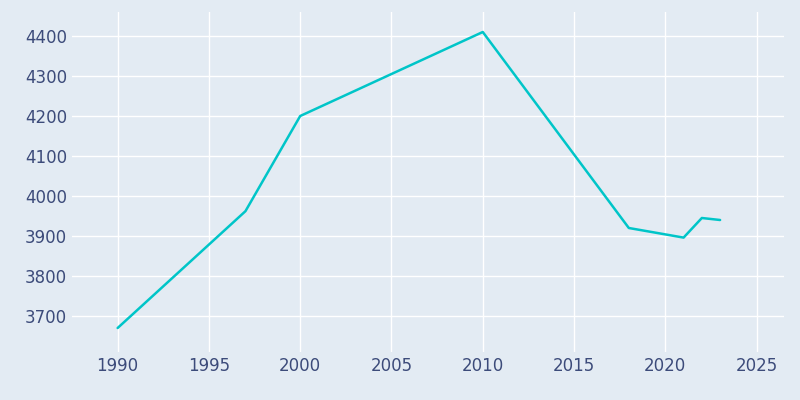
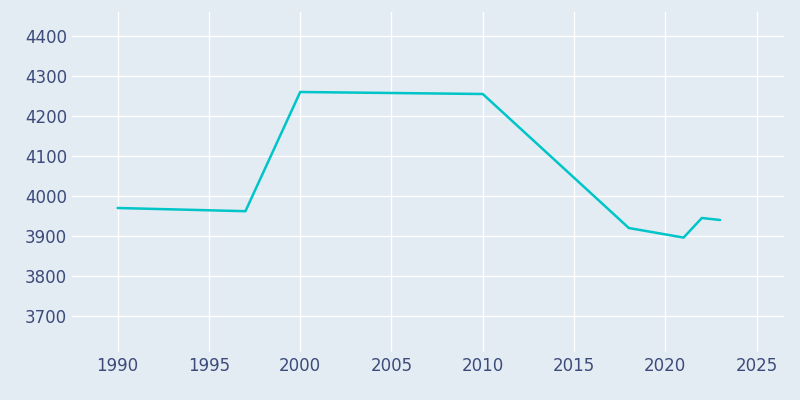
1990: 3670 -> 3970
2000: 4200 -> 4260
2010: 4410 -> 4255
